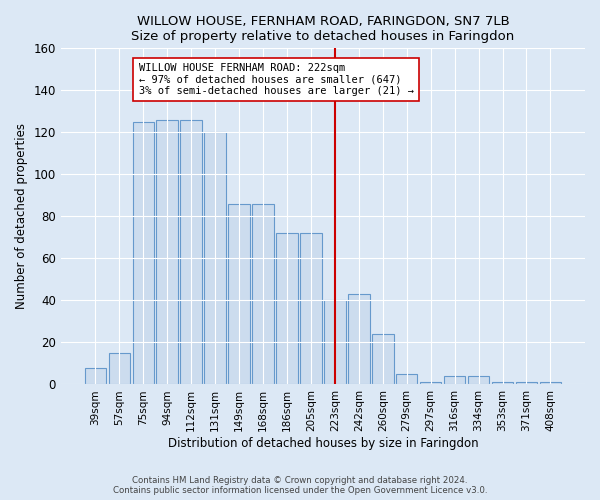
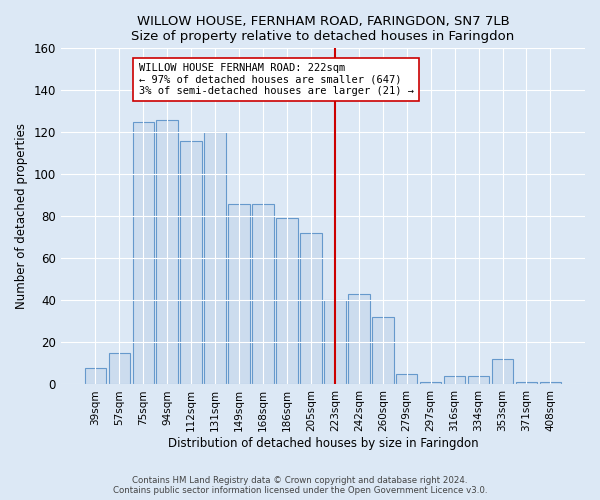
112sqm: 126 -> 116
186sqm: 72 -> 79
260sqm: 24 -> 32
353sqm: 1 -> 12
